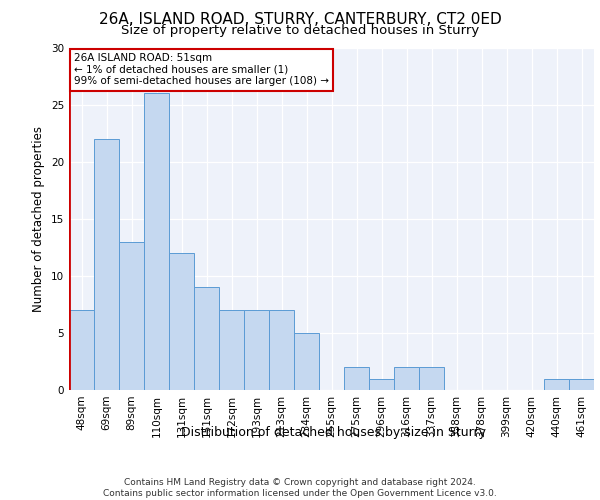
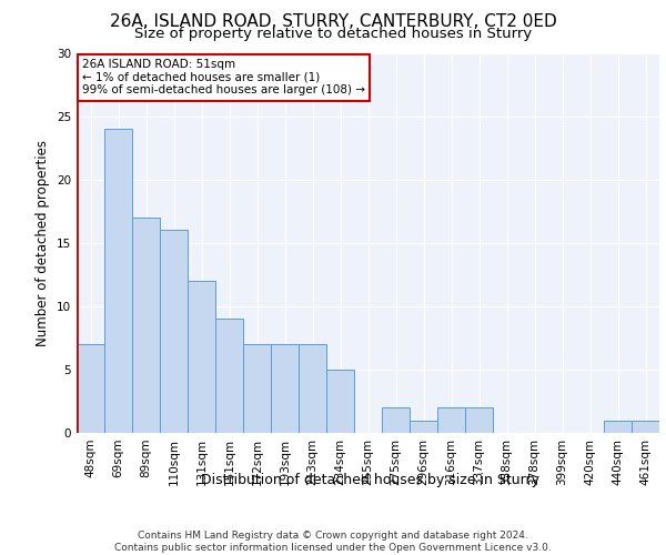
69sqm: 22 -> 24
89sqm: 13 -> 17
110sqm: 26 -> 16
